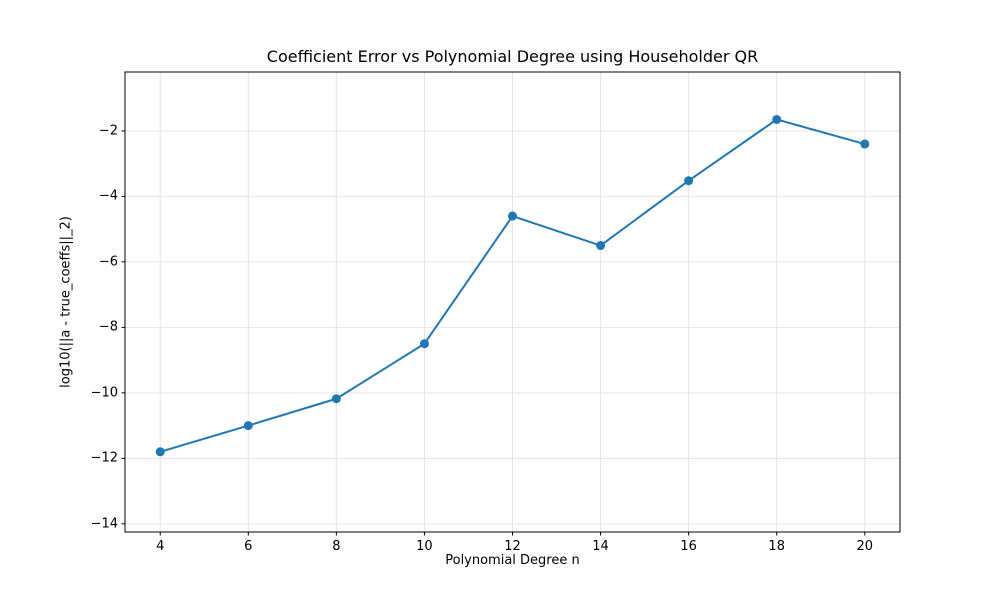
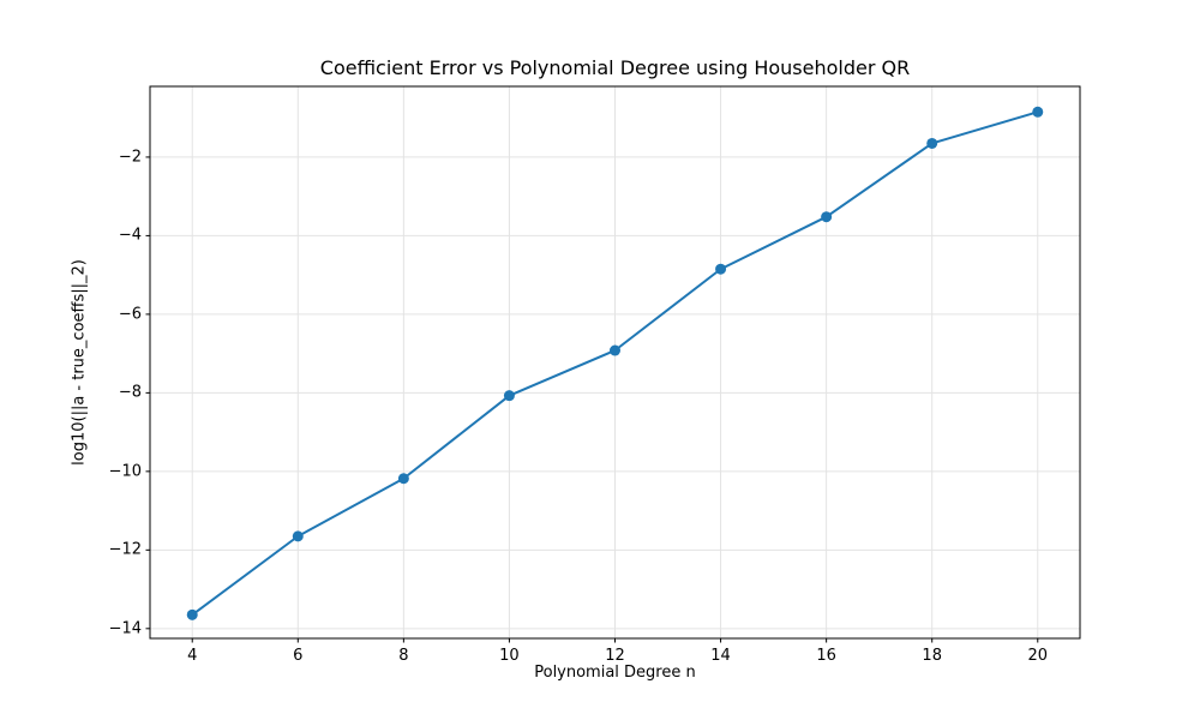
4: -11.8 -> -13.7
6: -11.0 -> -11.7
10: -8.5 -> -8.1
12: -4.6 -> -6.9
14: -5.5 -> -4.8
20: -2.4 -> -0.8
